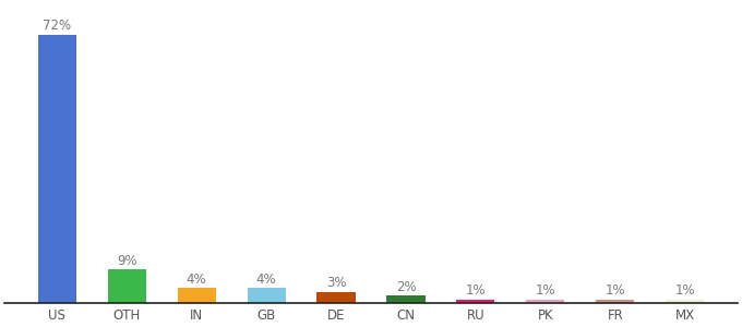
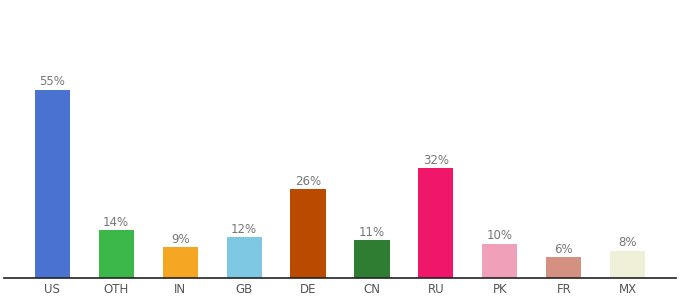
US: 72% -> 55%
OTH: 9% -> 14%
IN: 4% -> 9%
GB: 4% -> 12%
DE: 3% -> 26%
CN: 2% -> 11%
RU: 1% -> 32%
PK: 1% -> 10%
FR: 1% -> 6%
MX: 1% -> 8%
